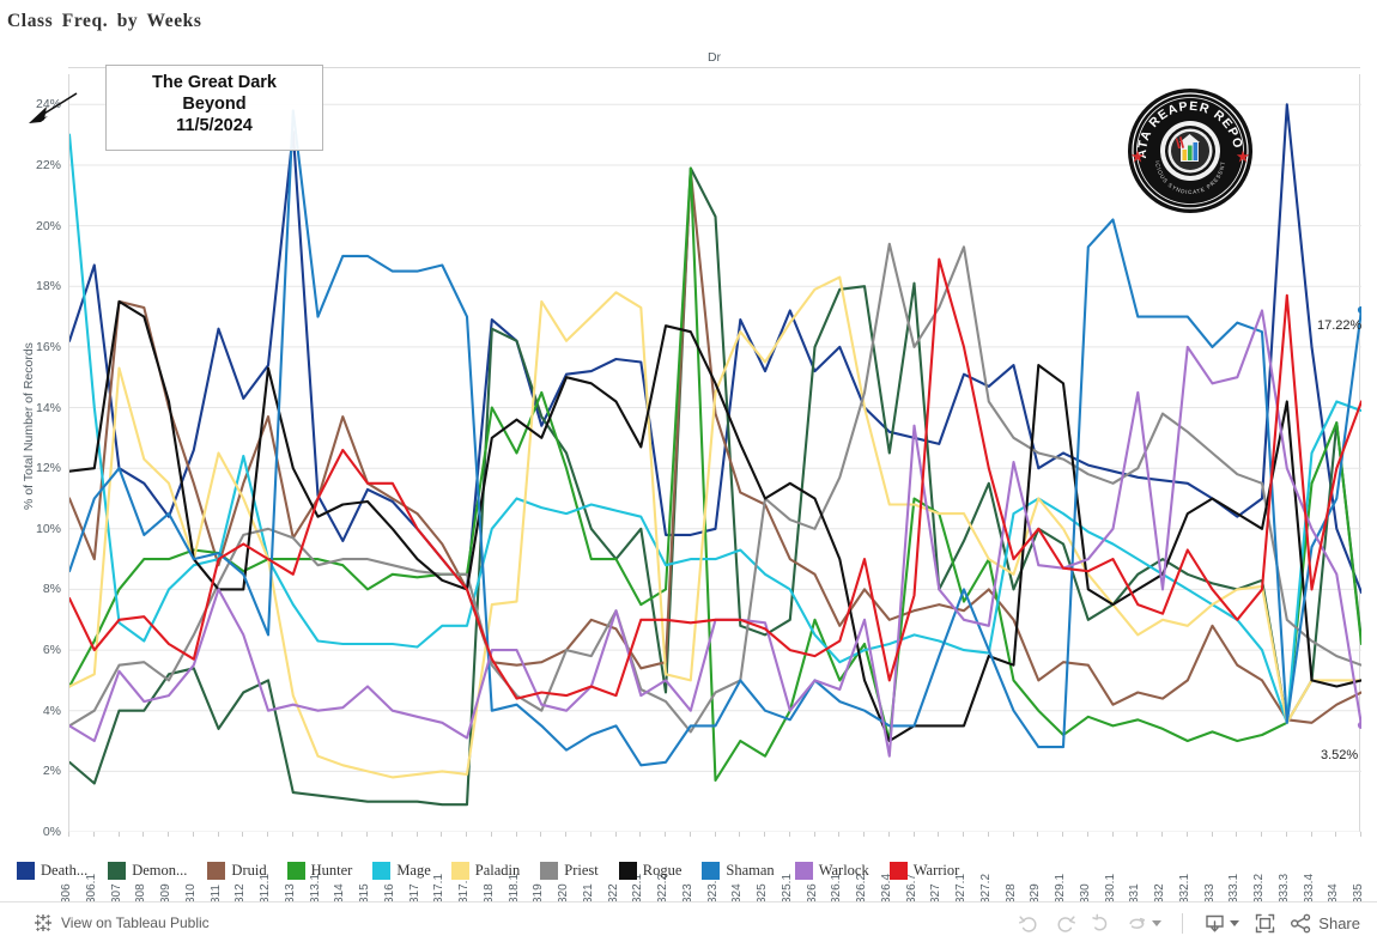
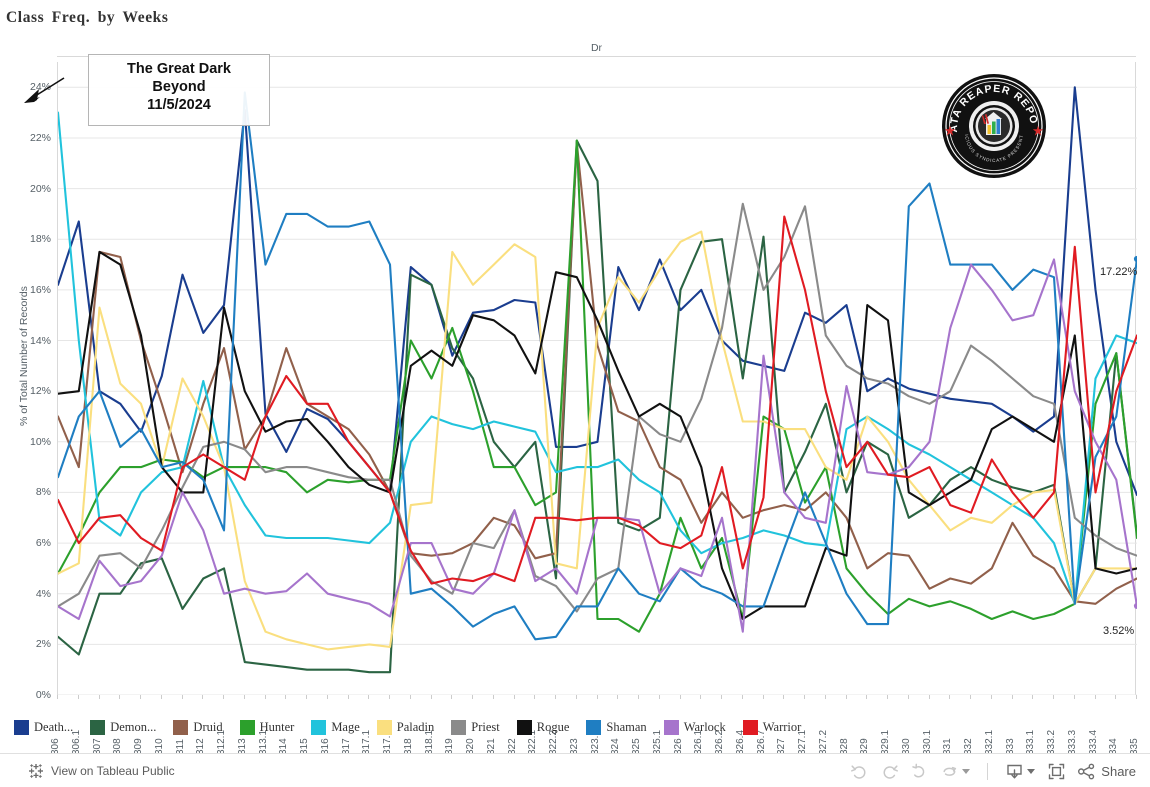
Mage/317.1: 6.8% -> 6.0%
Hunter/323.1: 1.7% -> 3.0%
Warlock/332: 8.0% -> 17.0%
